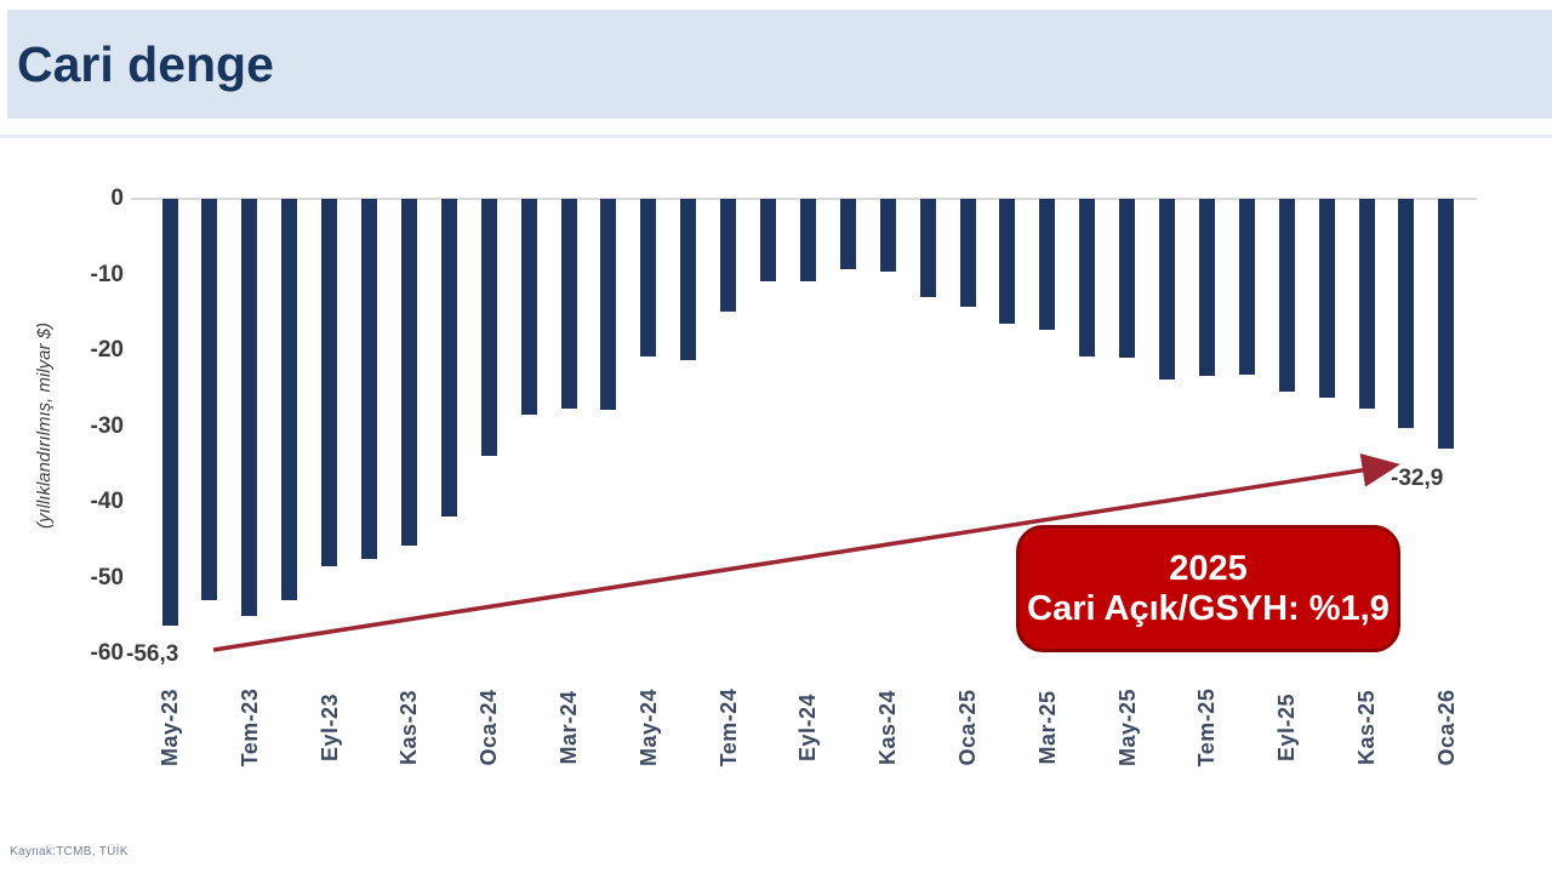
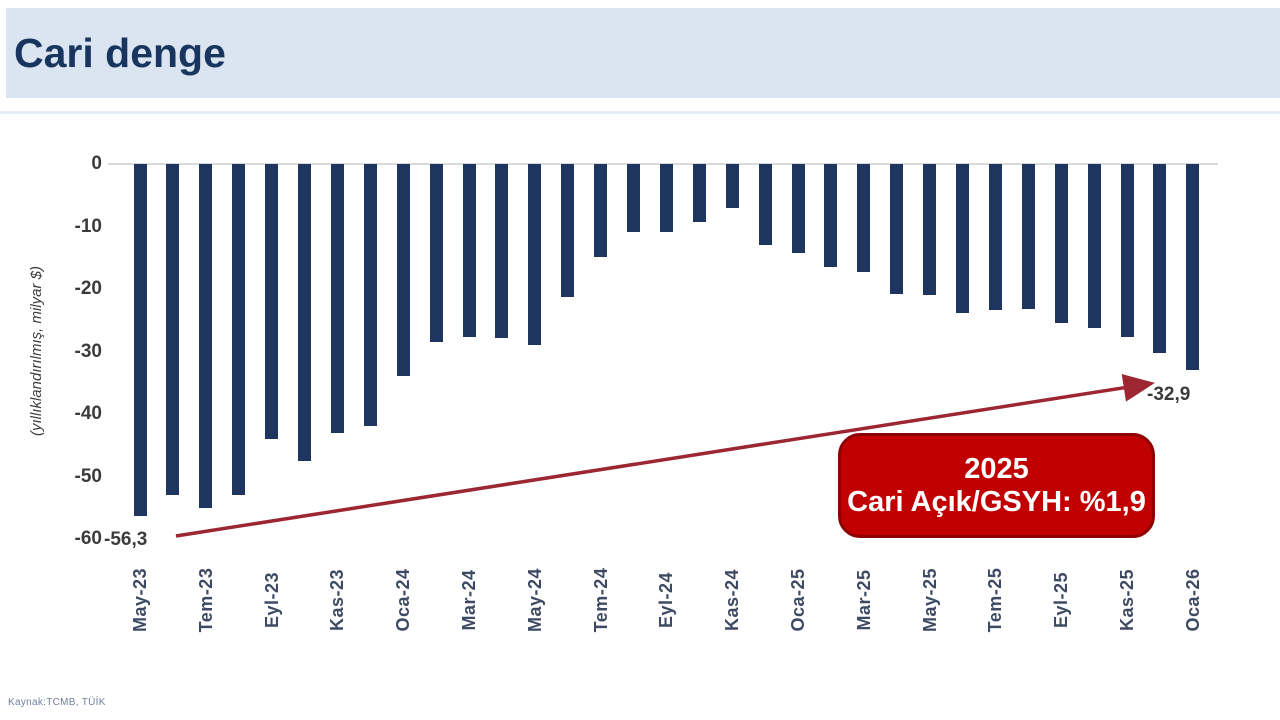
Eyl-23: -48 -> -44
Kas-23: -46 -> -43
May-24: -21 -> -29
Kas-24: -10 -> -7
